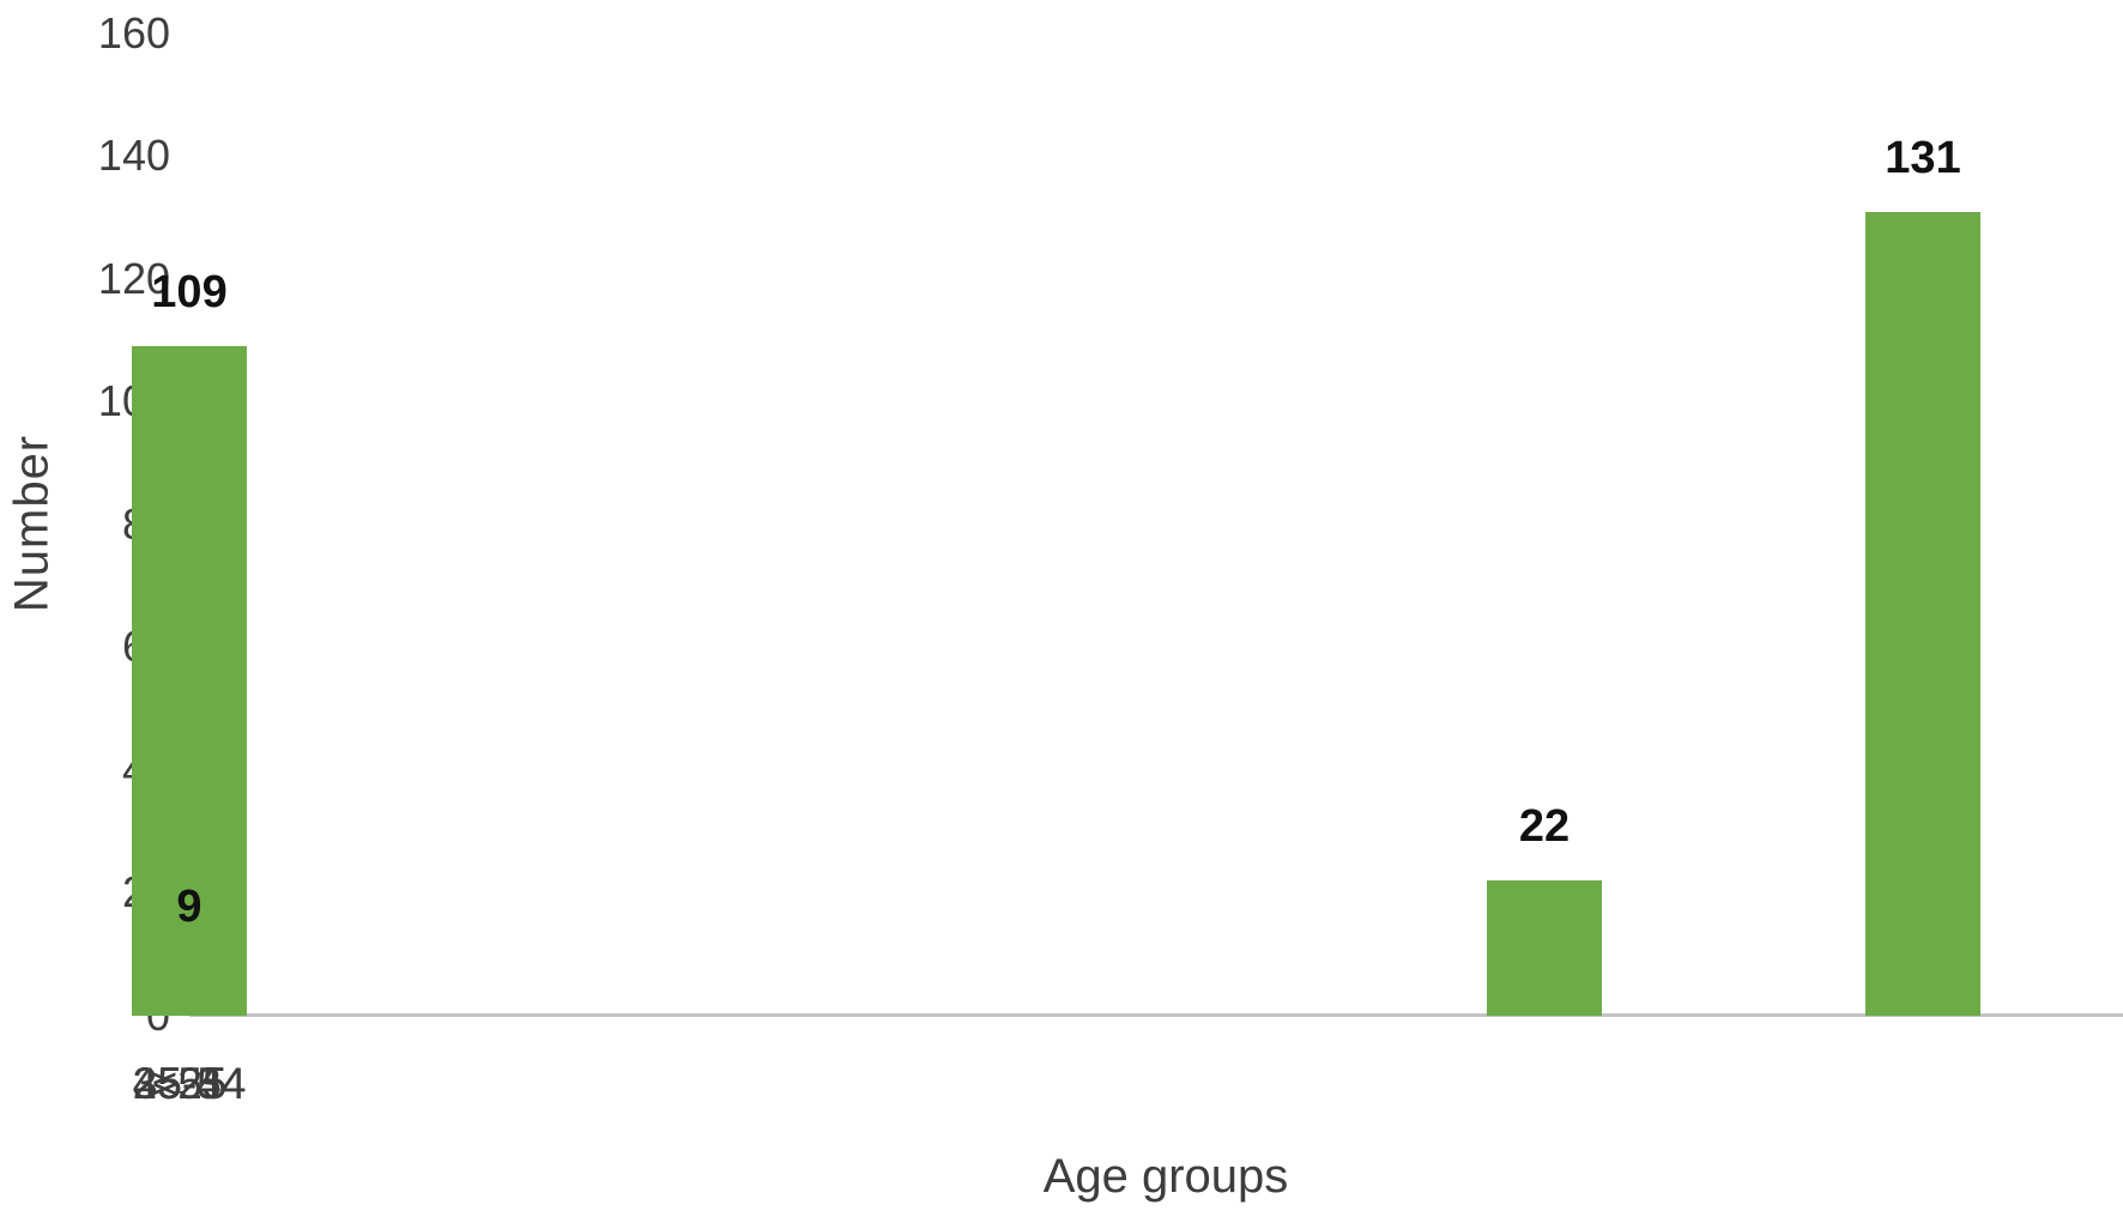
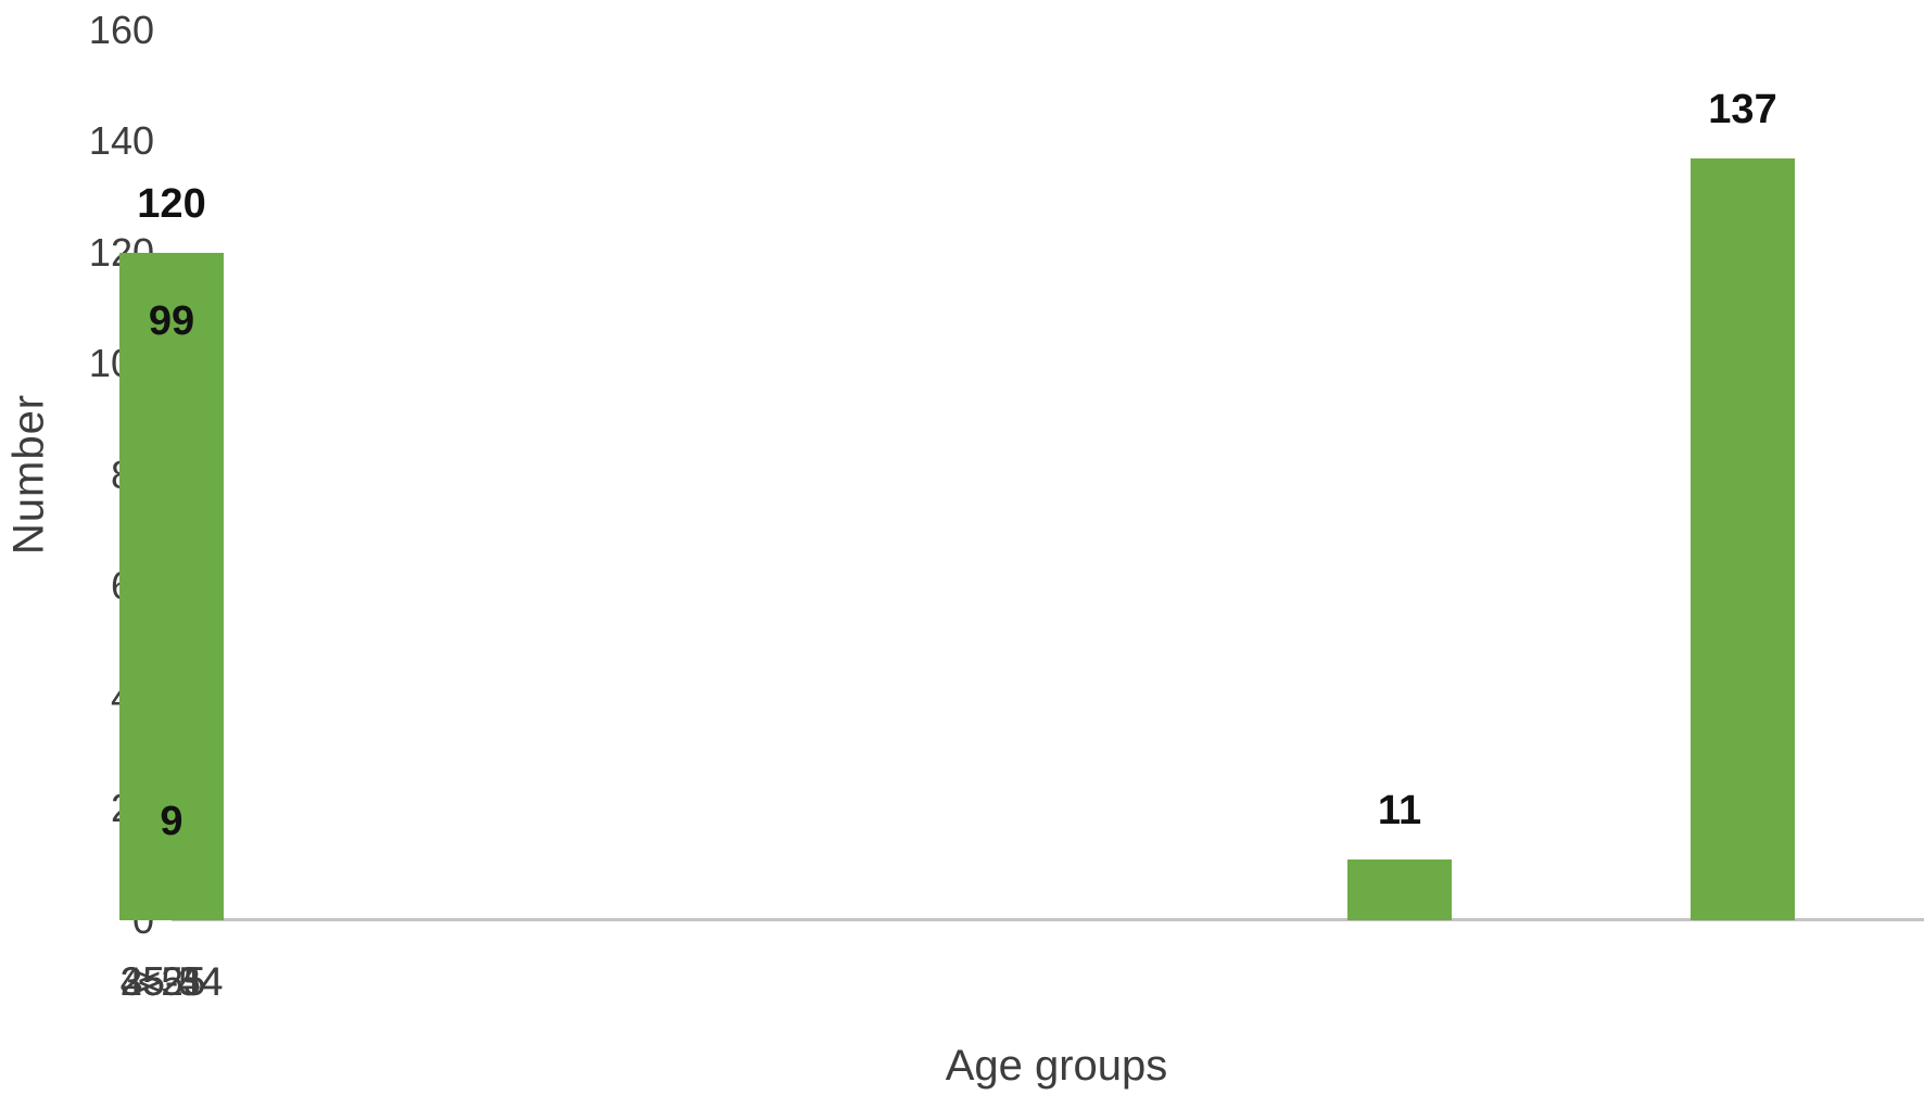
<25: 22 -> 11
25-34: 131 -> 137
35-44: 68 -> 120
45-54: 109 -> 99
